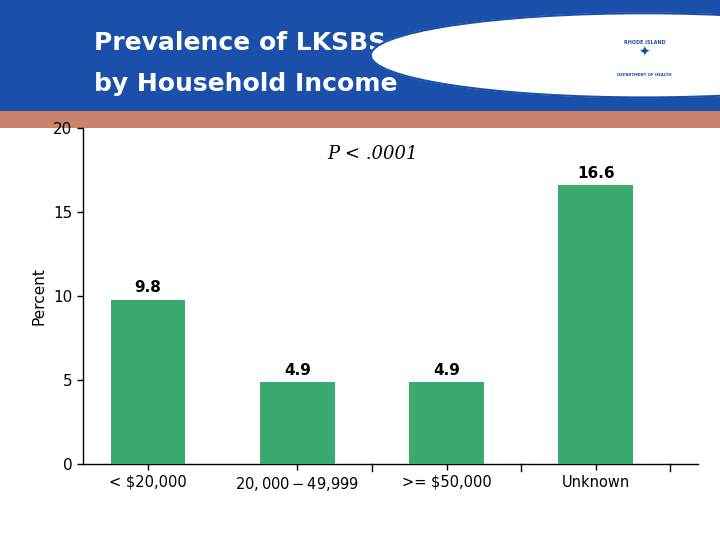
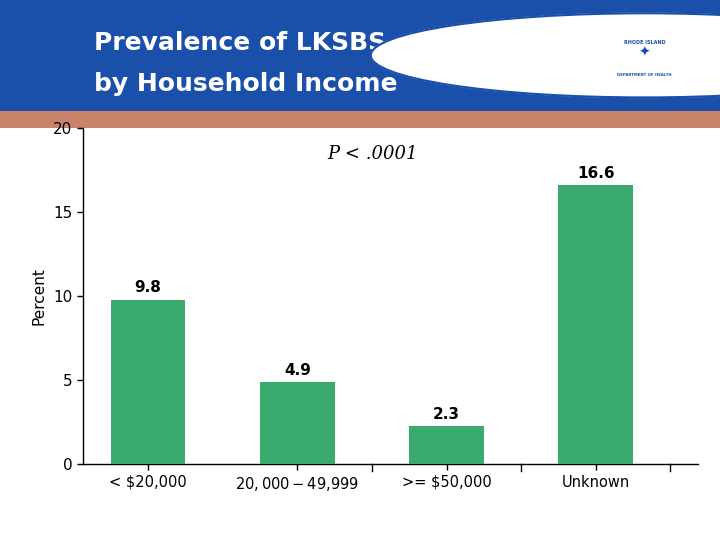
>= $50,000: 4.9 -> 2.3
